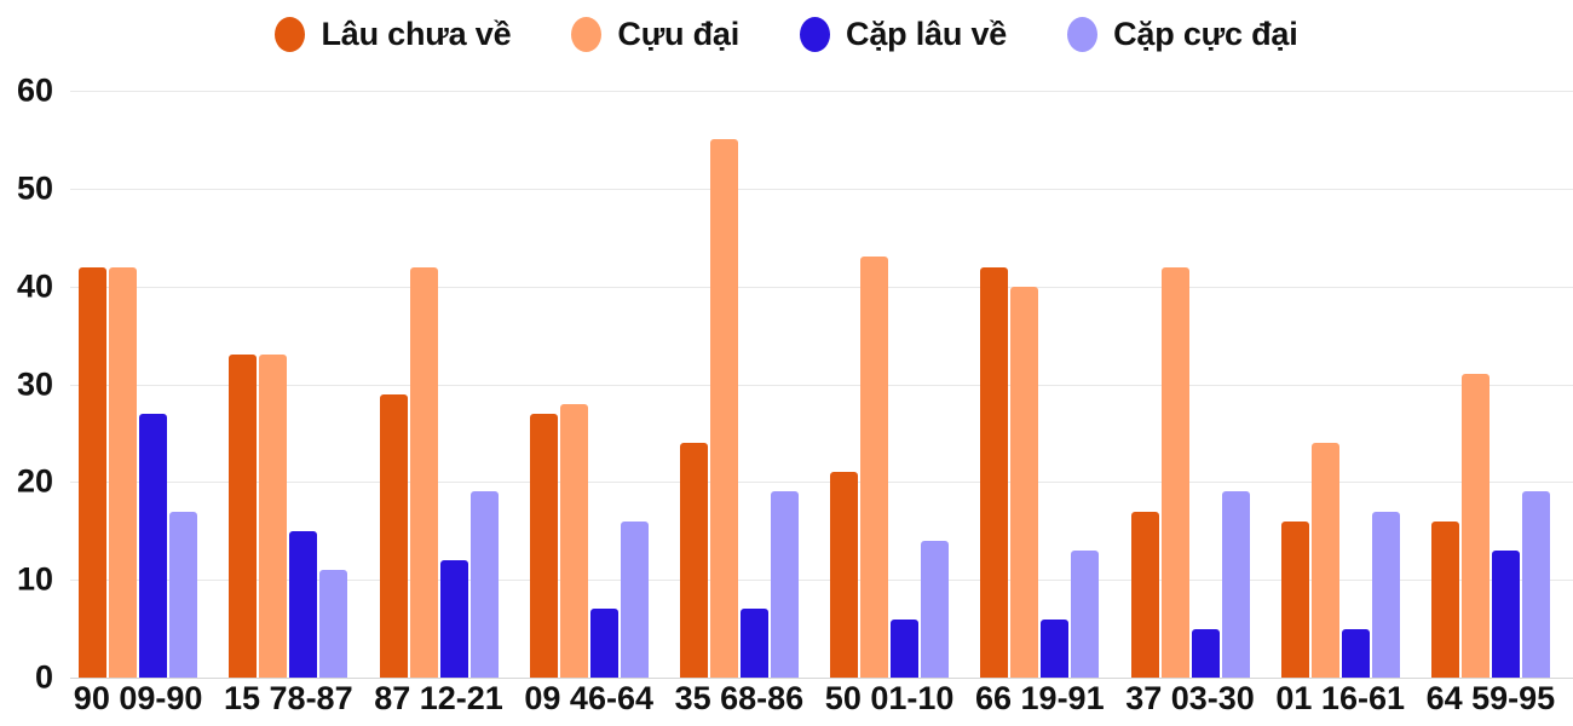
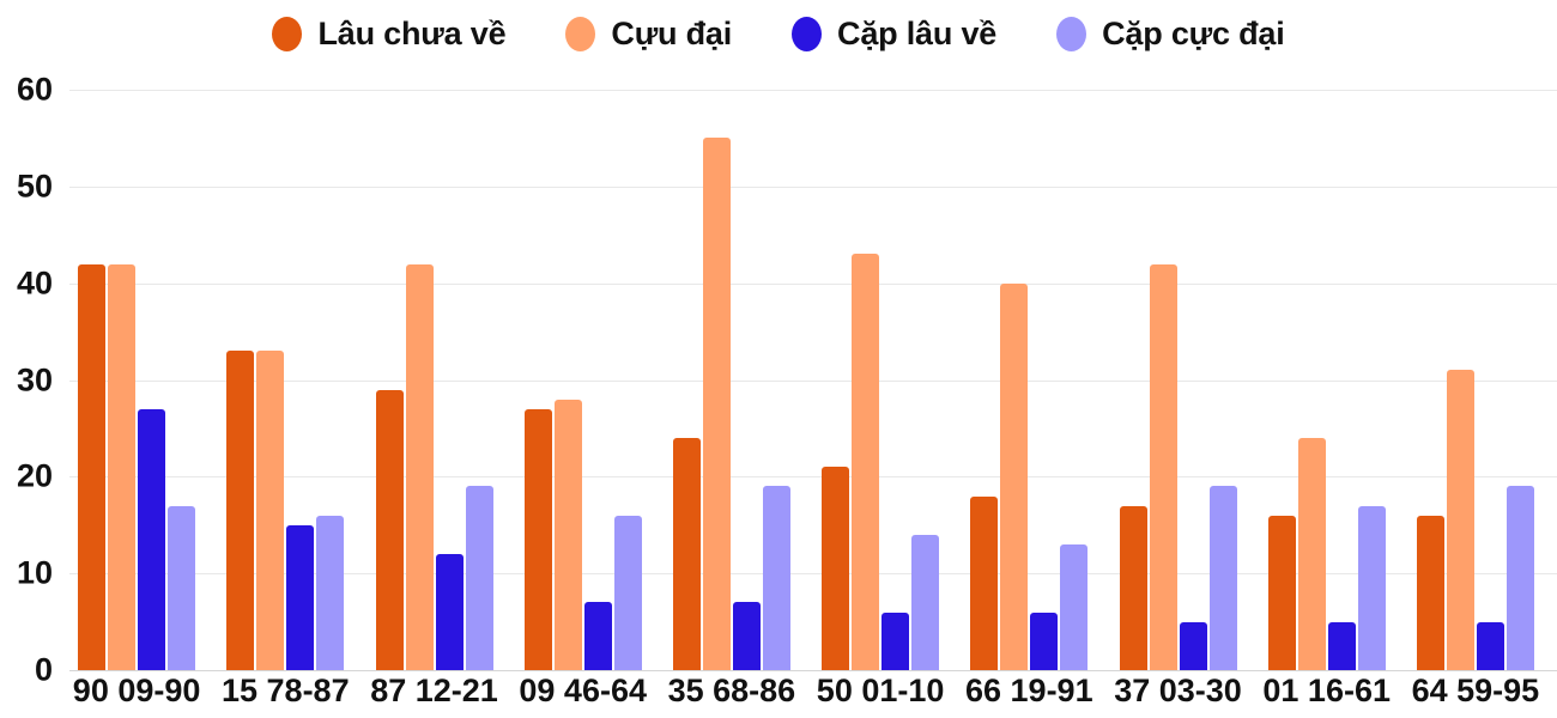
Cặp cực đại/15 78-87: 11 -> 16
Lâu chưa về/66 19-91: 42 -> 18
Cặp lâu về/64 59-95: 13 -> 5
